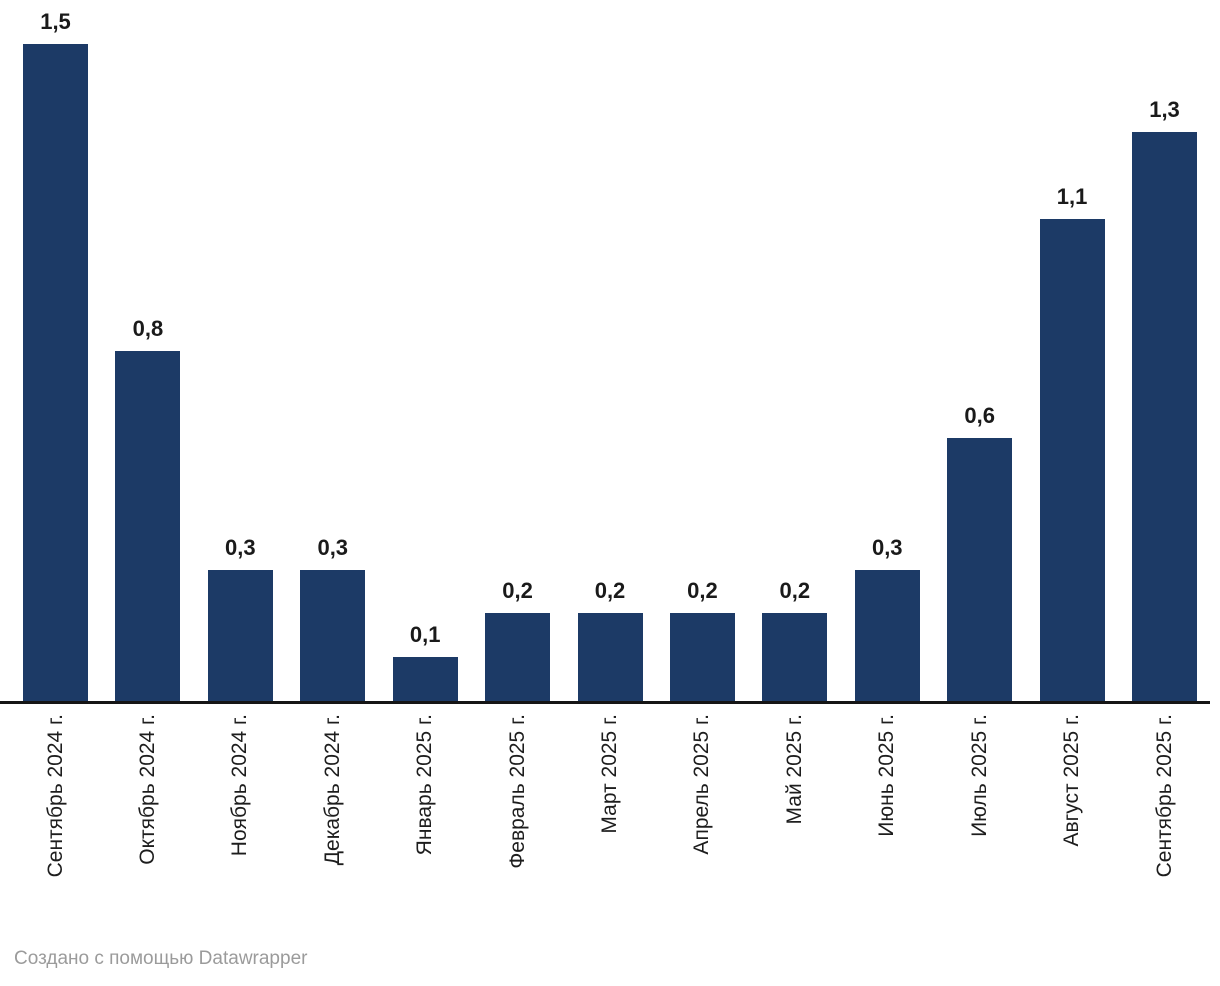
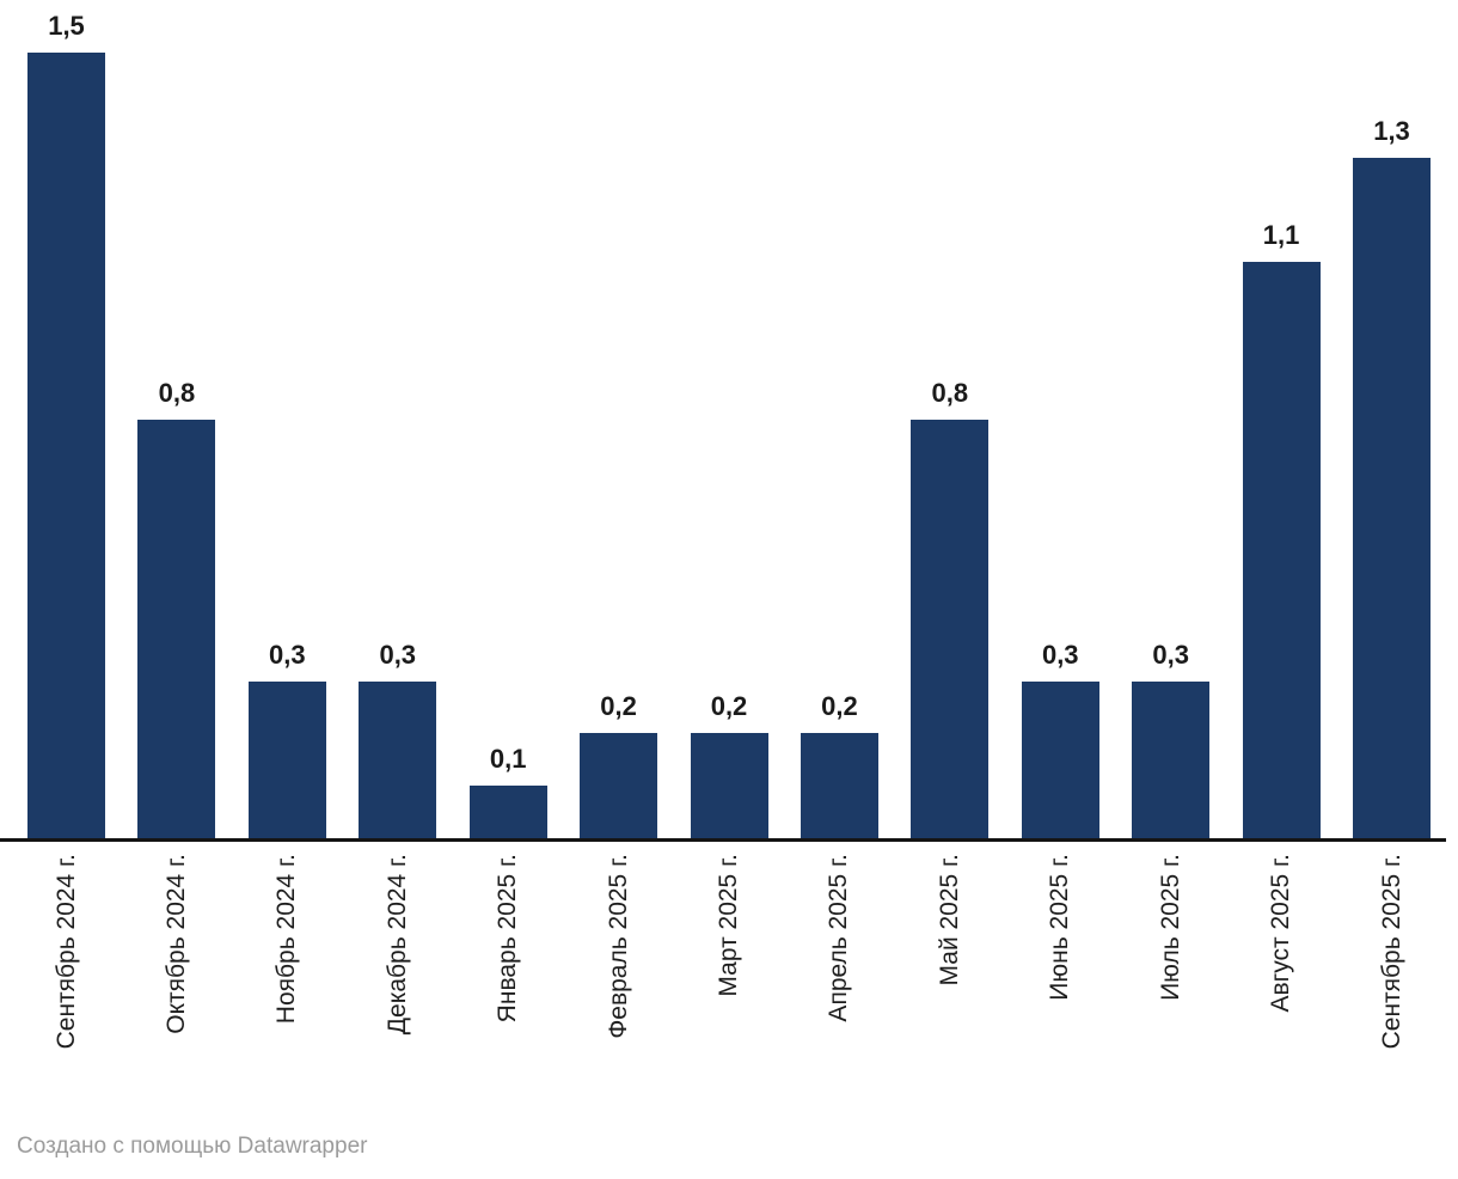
Май 2025 г.: 0,2 -> 0,8
Июль 2025 г.: 0,6 -> 0,3
